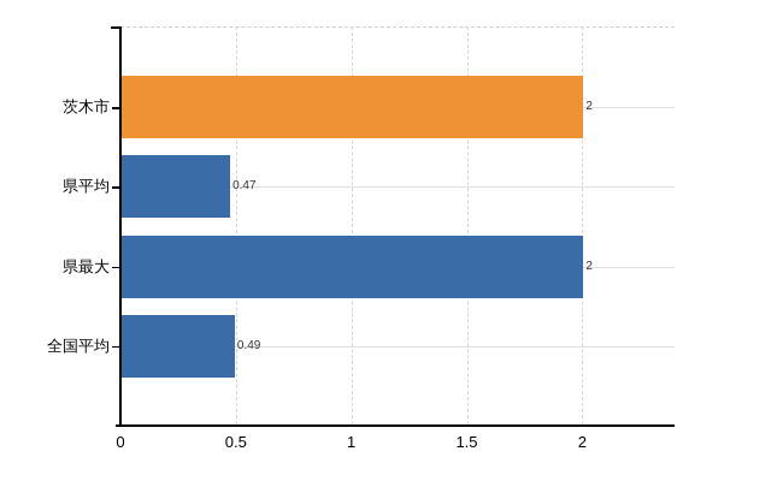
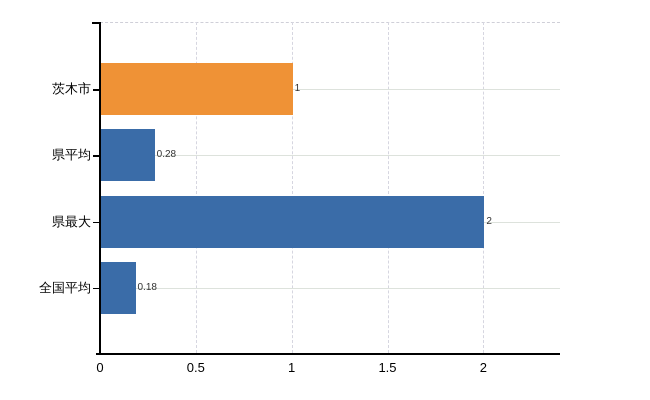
茨木市: 2 -> 1
県平均: 0.47 -> 0.28
全国平均: 0.49 -> 0.18
